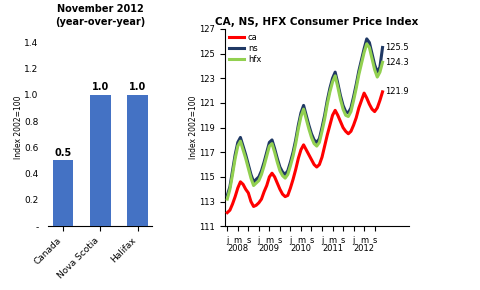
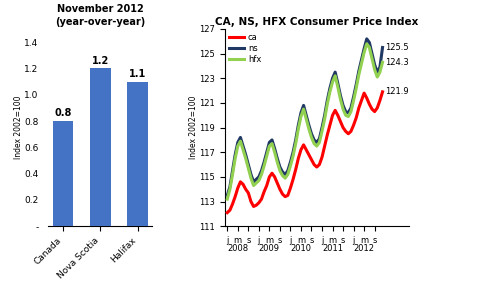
Canada: 0.5 -> 0.8
Nova Scotia: 1.0 -> 1.2
Halifax: 1.0 -> 1.1
